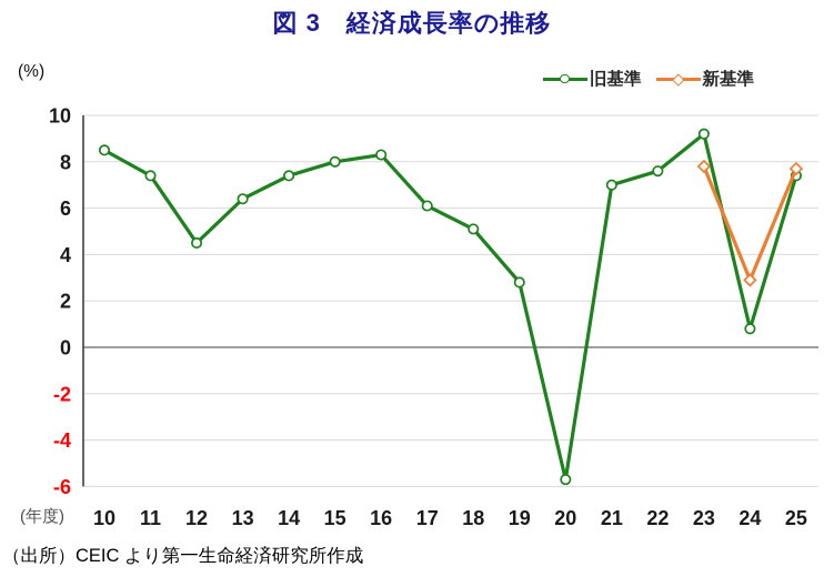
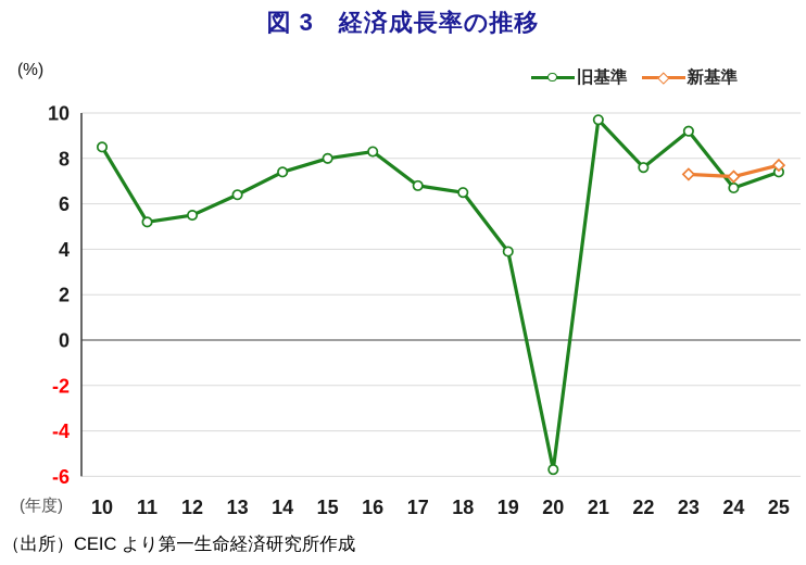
旧基準/11: 7.4 -> 5.2
旧基準/12: 4.5 -> 5.5
旧基準/17: 6.1 -> 6.8
旧基準/18: 5.1 -> 6.5
旧基準/19: 2.8 -> 3.9
旧基準/21: 7.0 -> 9.7
新基準/23: 7.8 -> 7.3
旧基準/24: 0.8 -> 6.7
新基準/24: 2.9 -> 7.2
